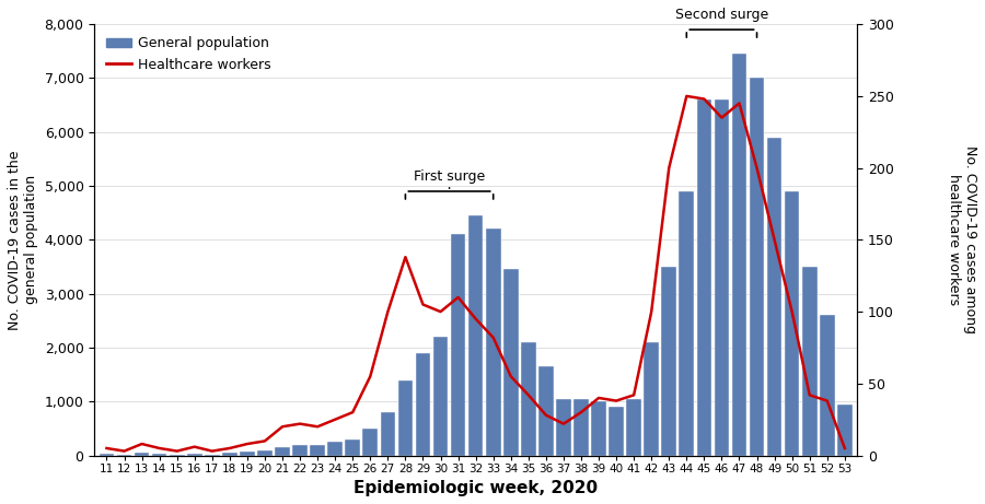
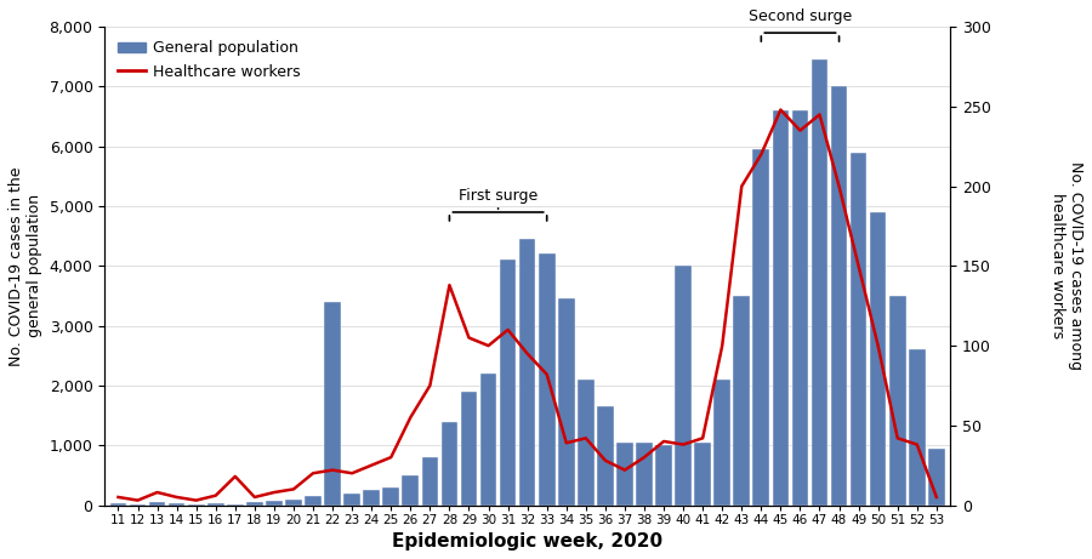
Healthcare workers/17: 3 -> 18
General population/22: 200 -> 3,400
Healthcare workers/27: 100 -> 75
Healthcare workers/34: 55 -> 39
General population/40: 900 -> 4,000
General population/44: 4,900 -> 5,950
Healthcare workers/44: 250 -> 220
